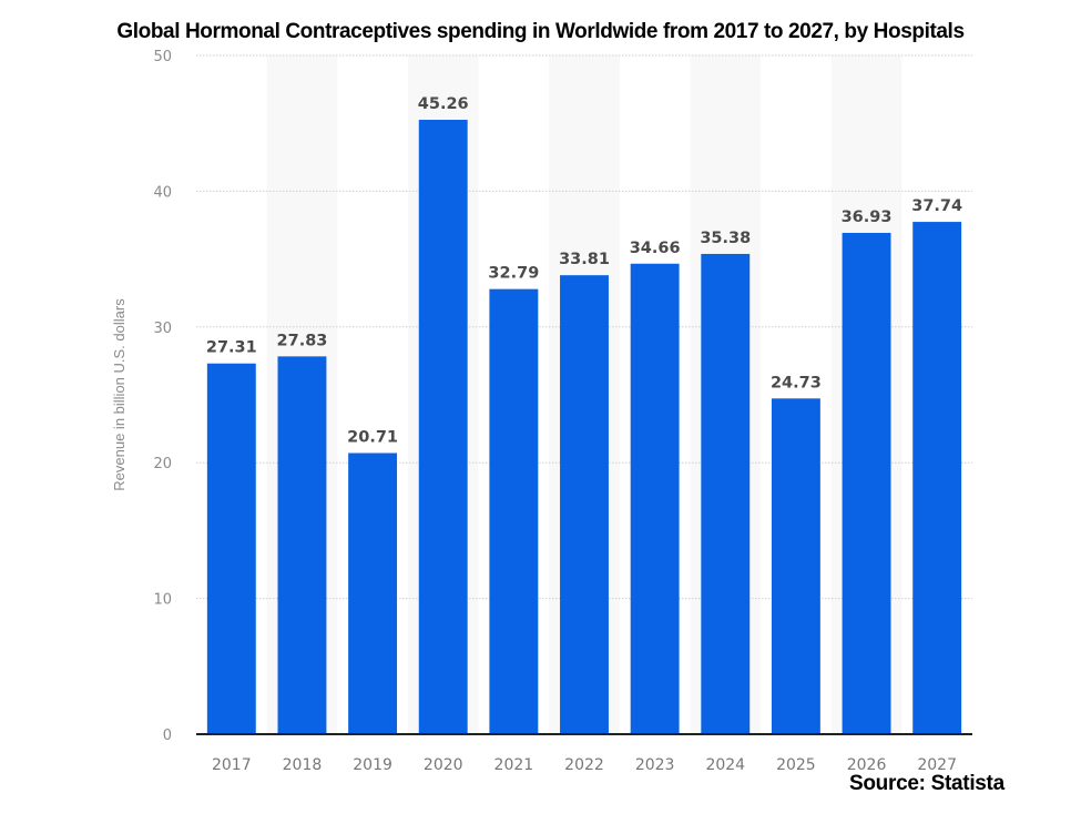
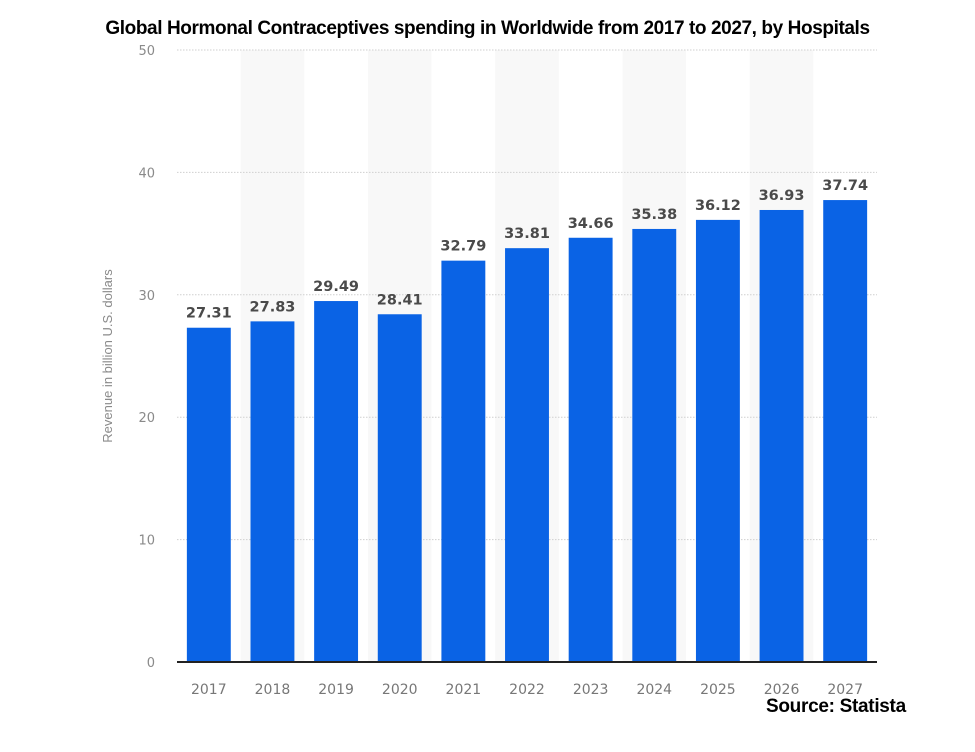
2019: 20.71 -> 29.49
2020: 45.26 -> 28.41
2025: 24.73 -> 36.12
